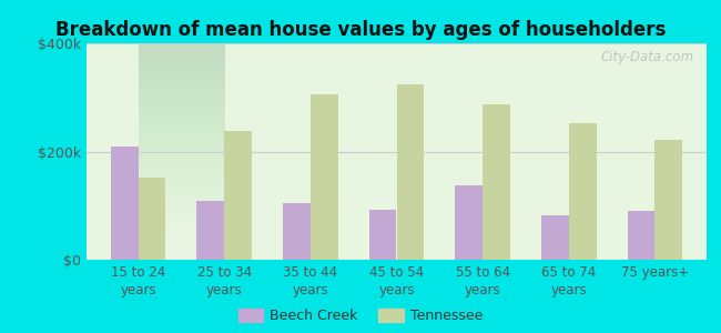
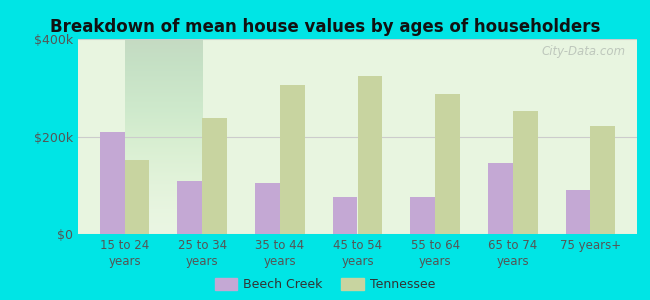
Beech Creek/45 to 54 years: $92k -> $75k
Beech Creek/55 to 64 years: $138k -> $75k
Beech Creek/65 to 74 years: $82k -> $145k
